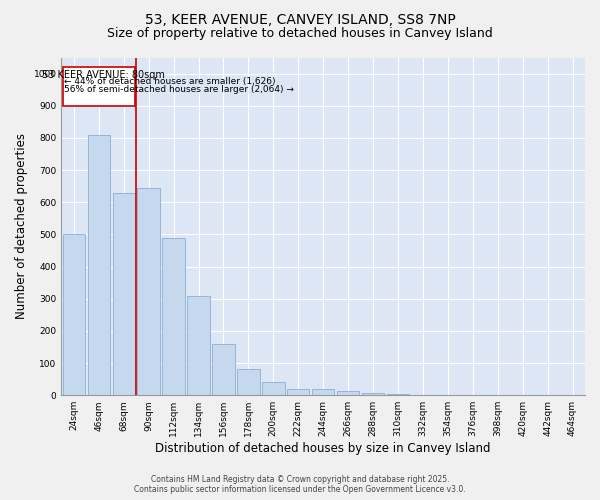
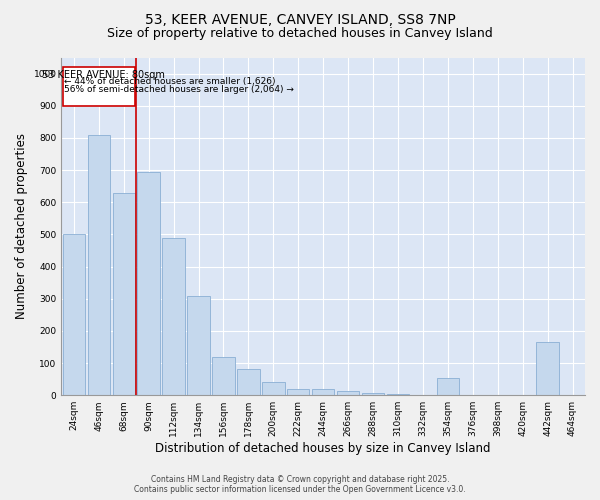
90sqm: 645 -> 695
156sqm: 160 -> 120
354sqm: 1 -> 55
442sqm: 1 -> 165
